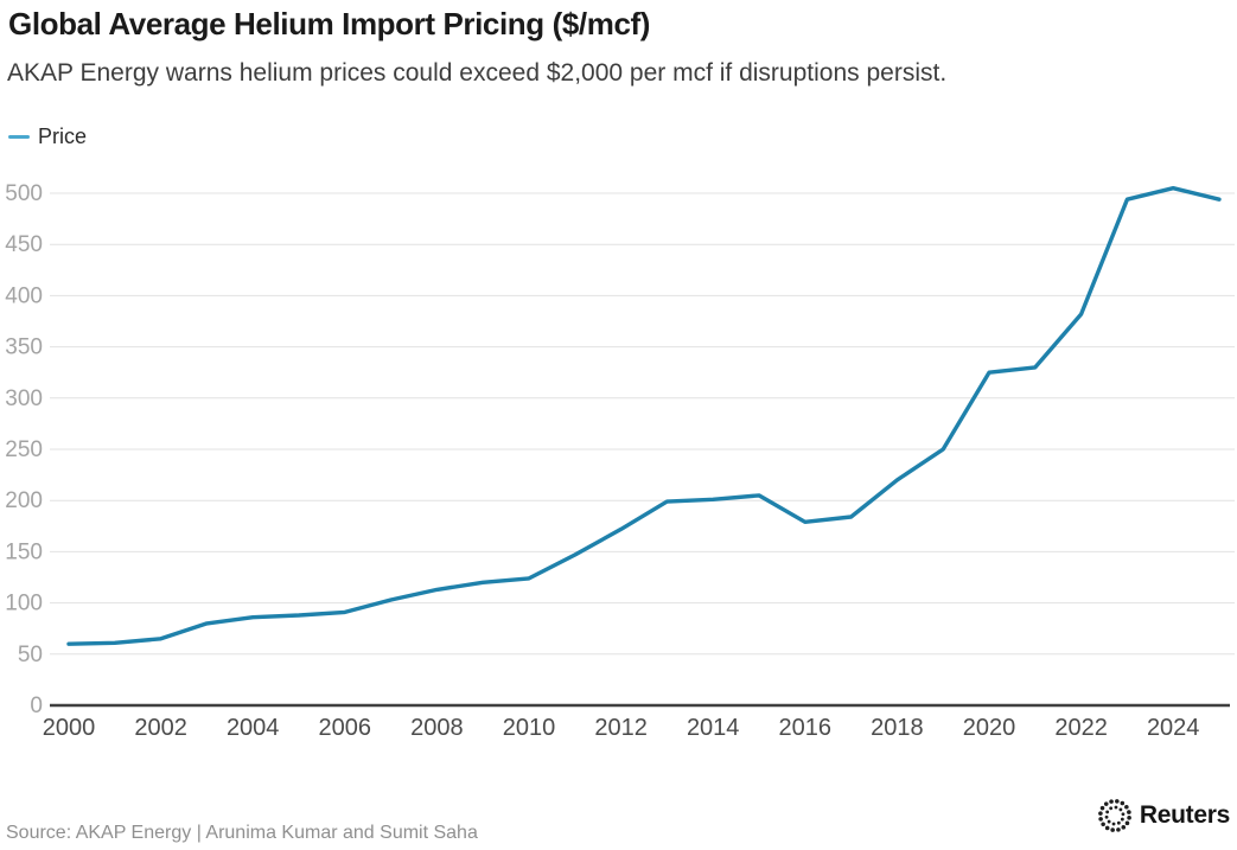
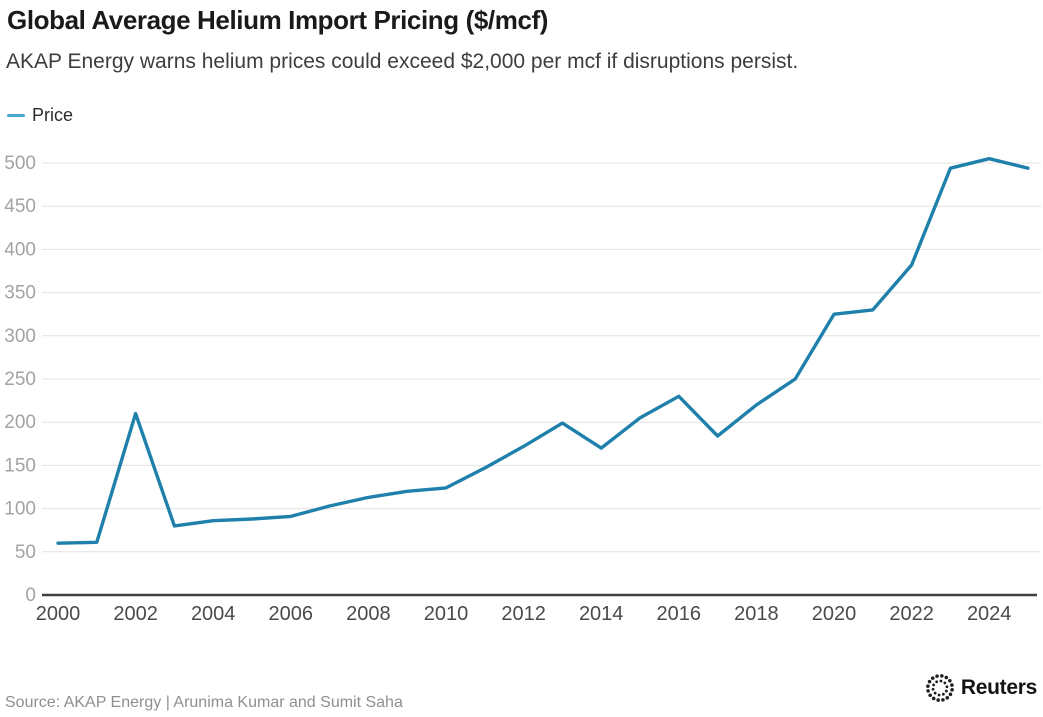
2002: 60 -> 210
2014: 200 -> 170
2016: 180 -> 230
